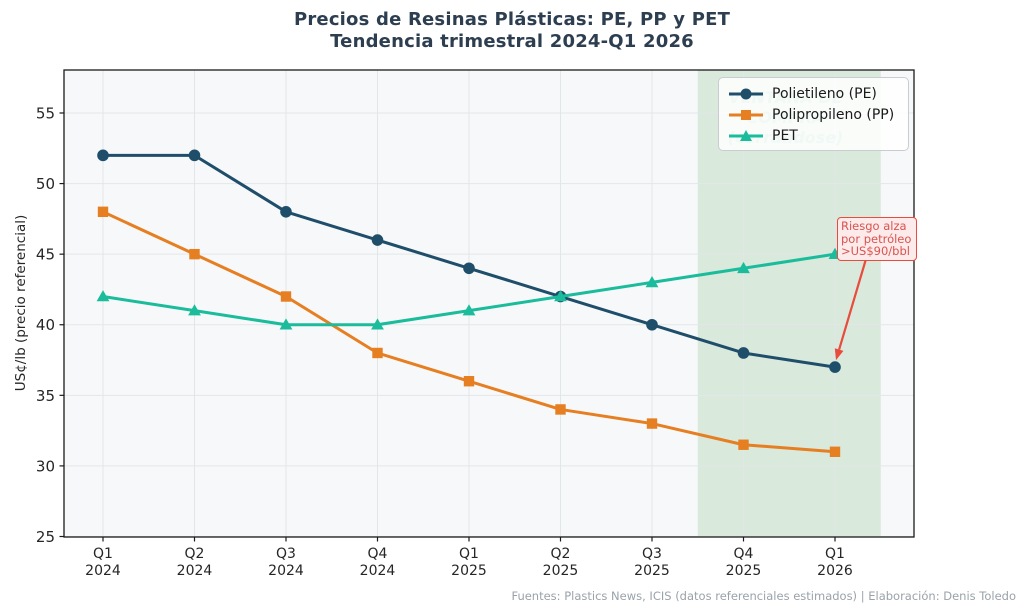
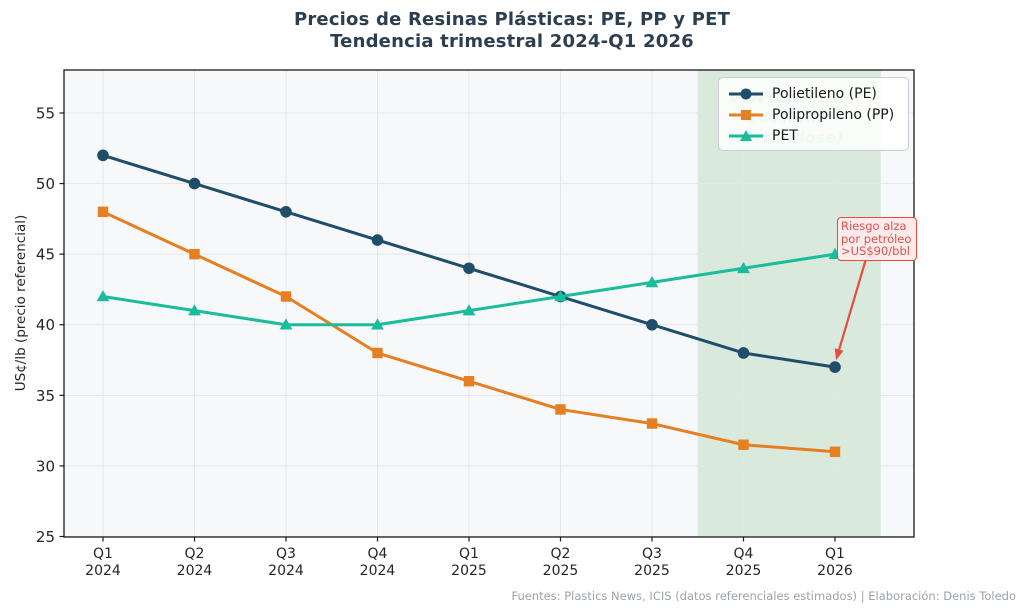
Polietileno (PE)/Q2 2024: 52 -> 50
